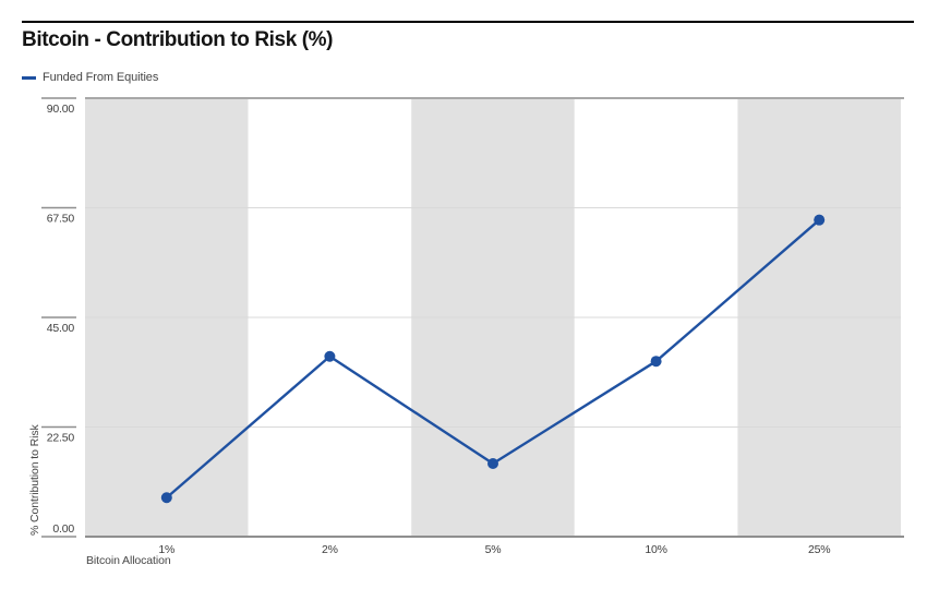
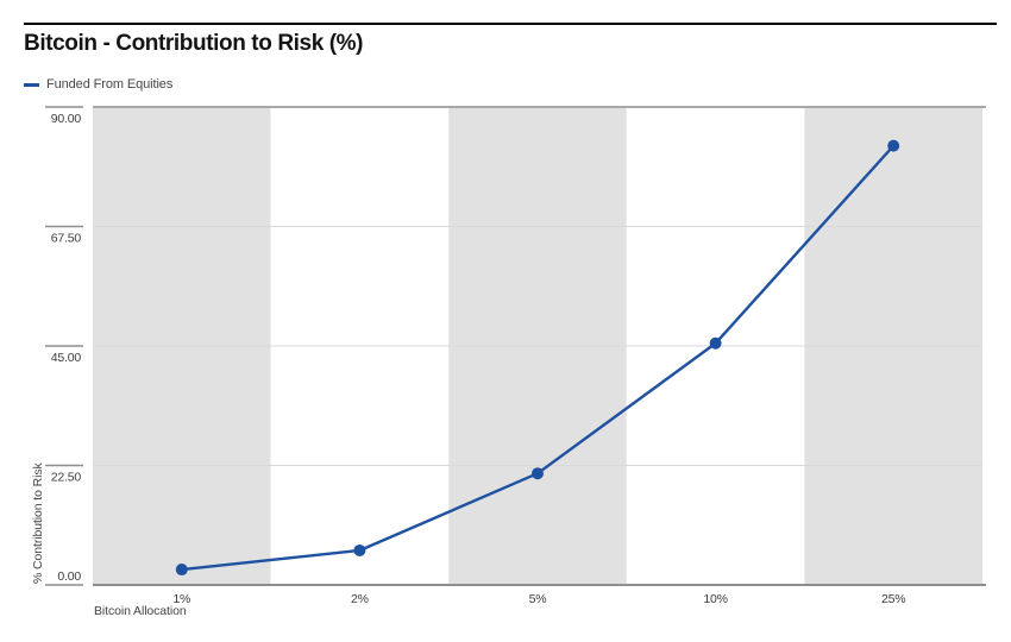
1%: 8 -> 3
2%: 37 -> 6
5%: 15 -> 21
10%: 36 -> 46
25%: 65 -> 83
